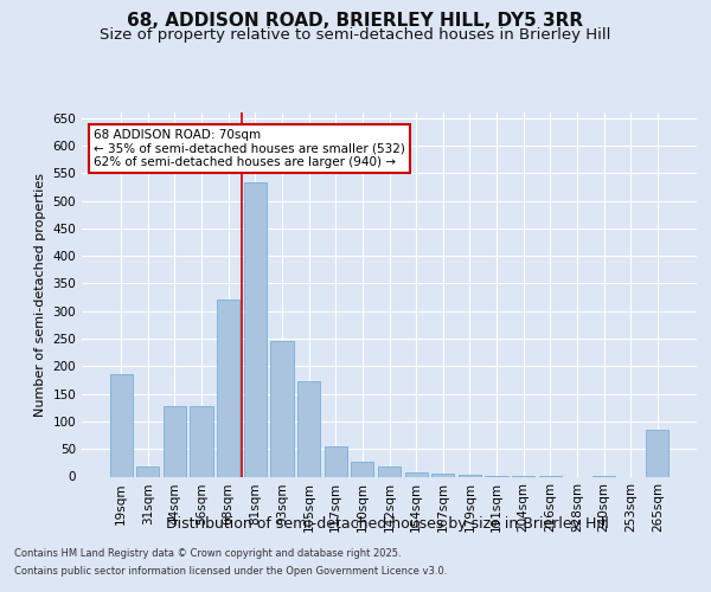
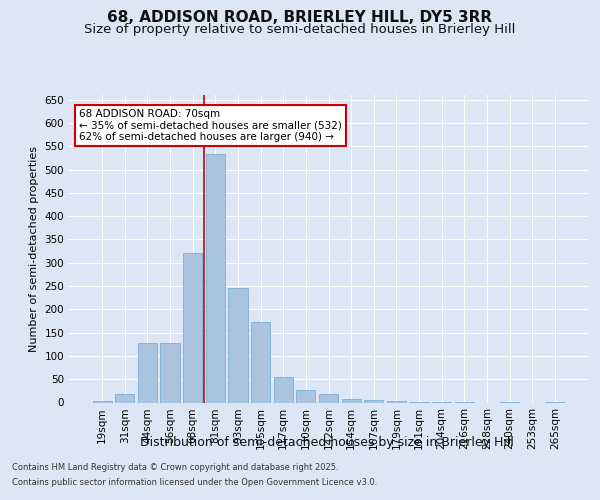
19sqm: 185 -> 3
265sqm: 85 -> 1
